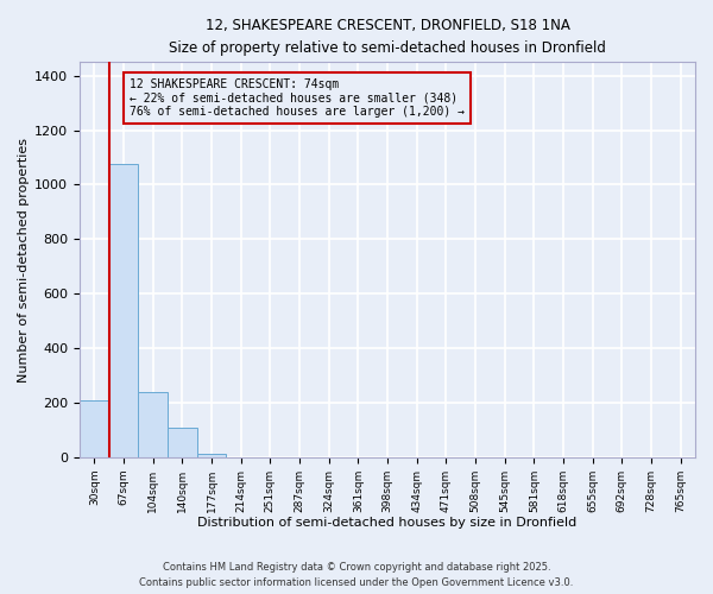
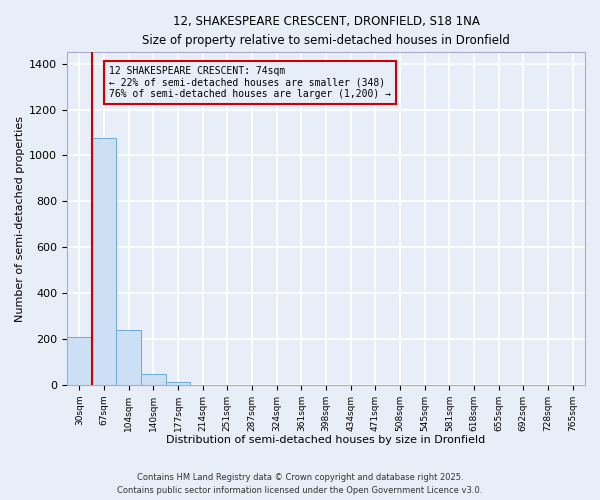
140sqm: 110 -> 47
